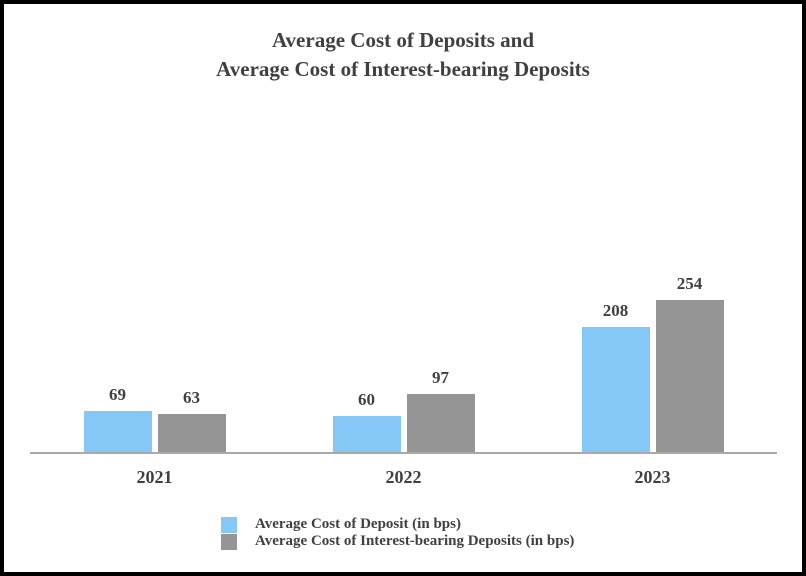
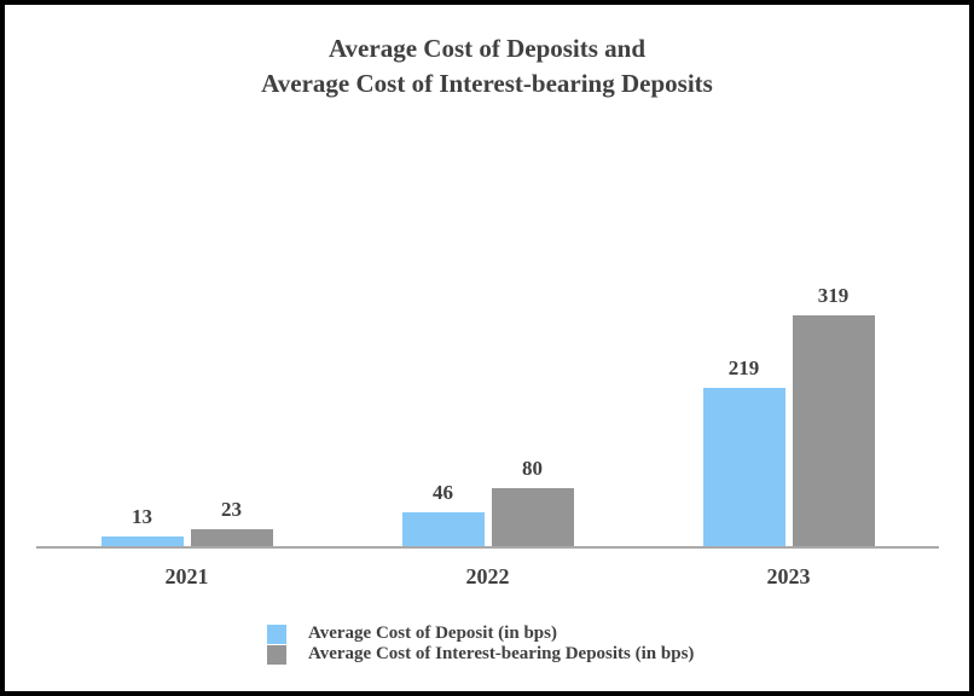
Average Cost of Deposit (in bps)/2021: 69 -> 13
Average Cost of Interest-bearing Deposits (in bps)/2021: 63 -> 23
Average Cost of Deposit (in bps)/2022: 60 -> 46
Average Cost of Interest-bearing Deposits (in bps)/2022: 97 -> 80
Average Cost of Deposit (in bps)/2023: 208 -> 219
Average Cost of Interest-bearing Deposits (in bps)/2023: 254 -> 319
